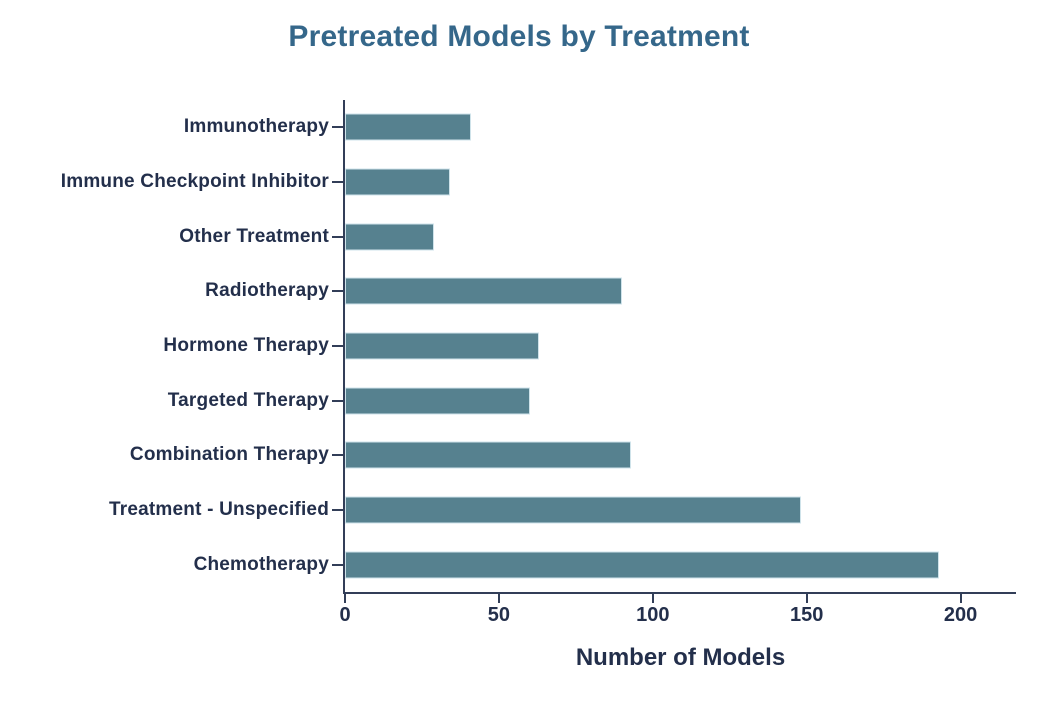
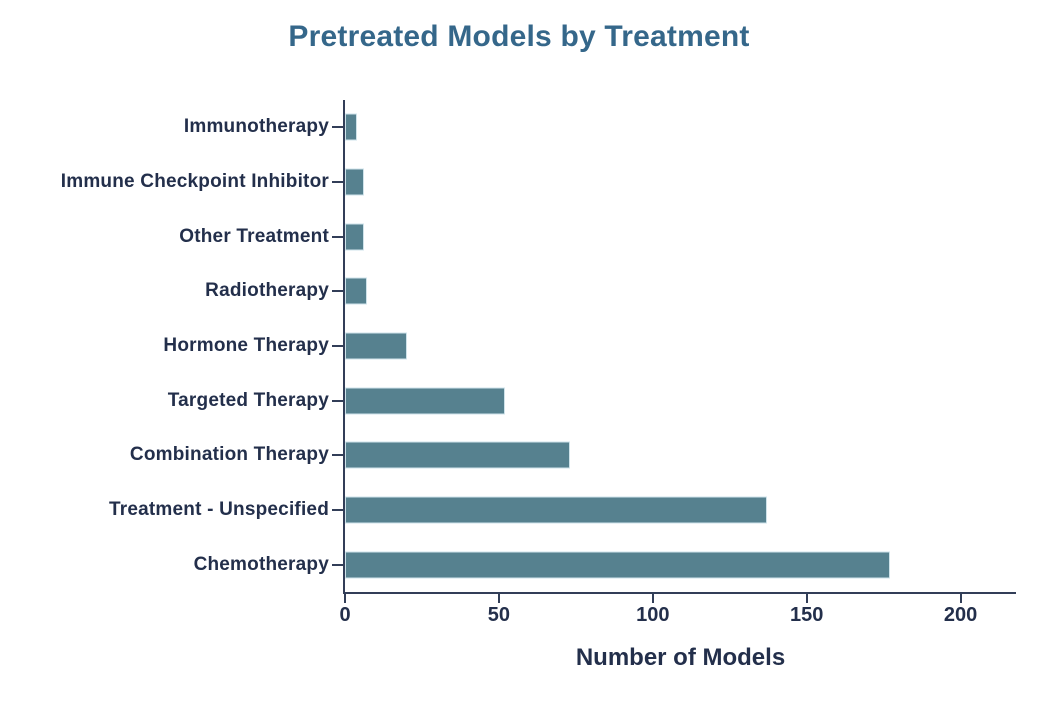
Immunotherapy: 41 -> 4
Immune Checkpoint Inhibitor: 34 -> 6
Other Treatment: 29 -> 6
Radiotherapy: 90 -> 7
Hormone Therapy: 63 -> 20
Targeted Therapy: 60 -> 52
Combination Therapy: 93 -> 73
Treatment - Unspecified: 148 -> 137
Chemotherapy: 193 -> 177
